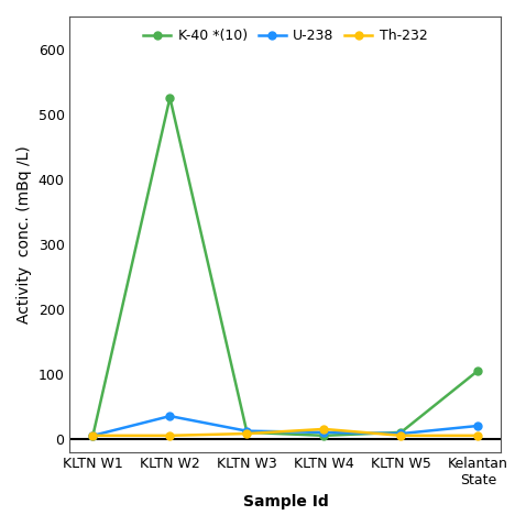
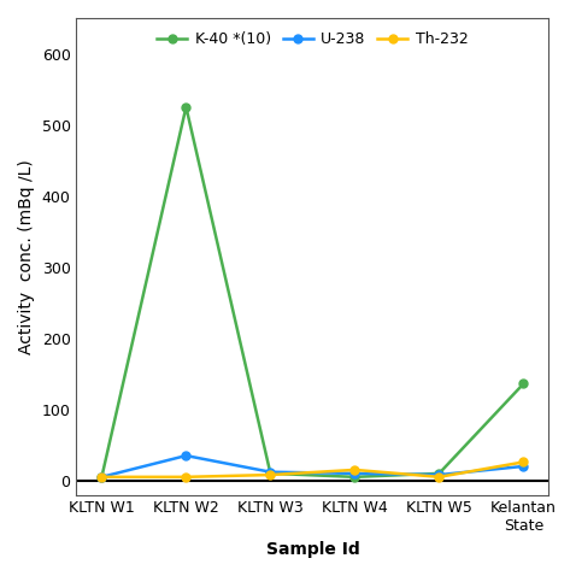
K-40 *(10)/Kelantan State: 105 -> 136
Th-232/Kelantan State: 5 -> 26
